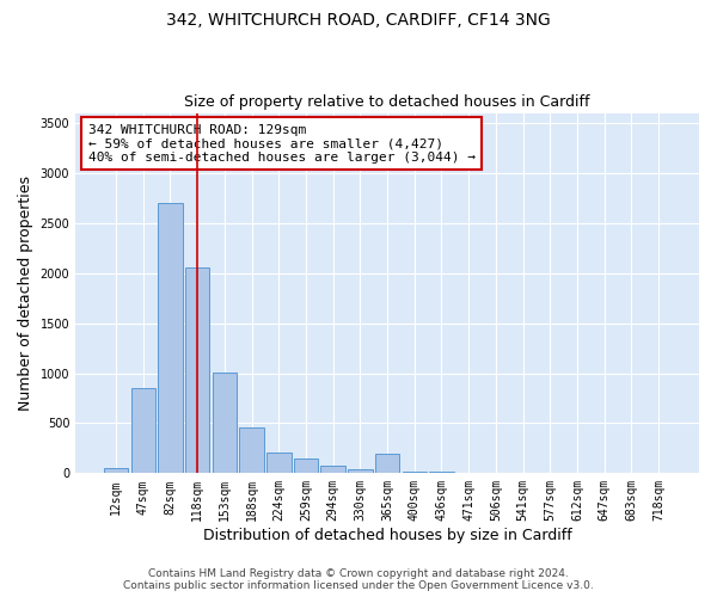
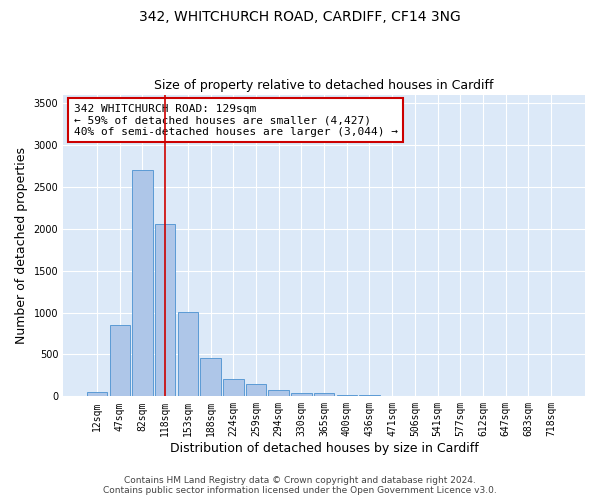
365sqm: 200 -> 40
